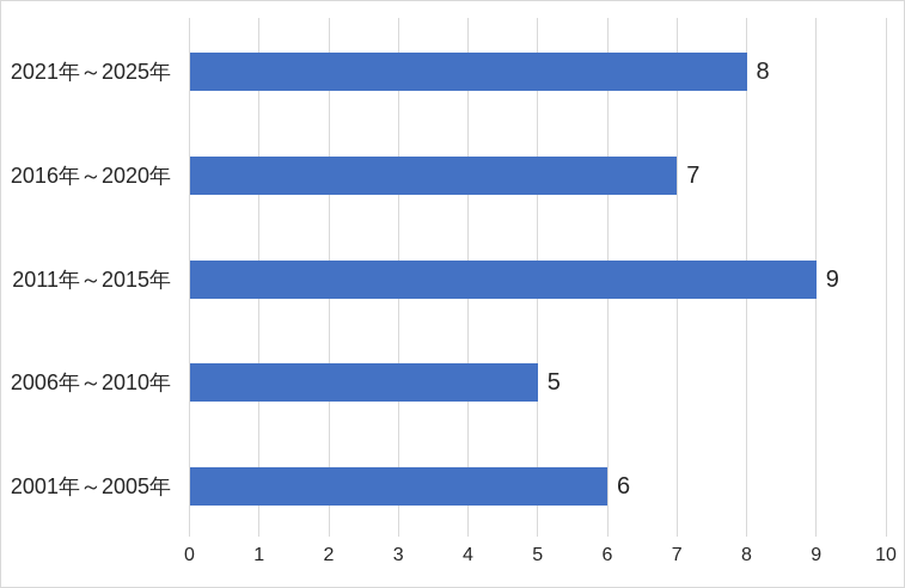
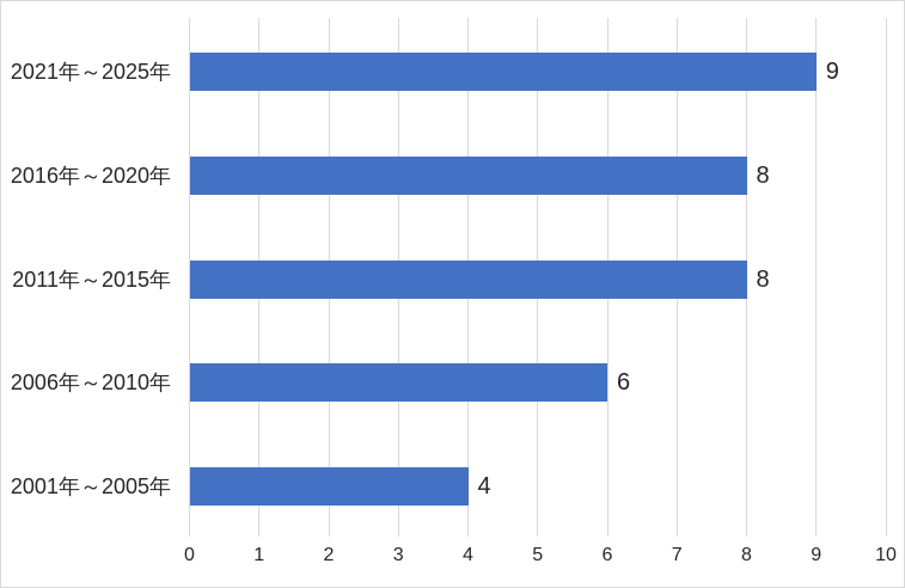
2021年～2025年: 8 -> 9
2016年～2020年: 7 -> 8
2011年～2015年: 9 -> 8
2006年～2010年: 5 -> 6
2001年～2005年: 6 -> 4
